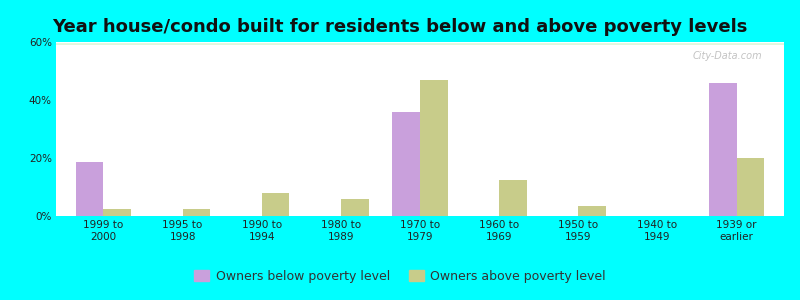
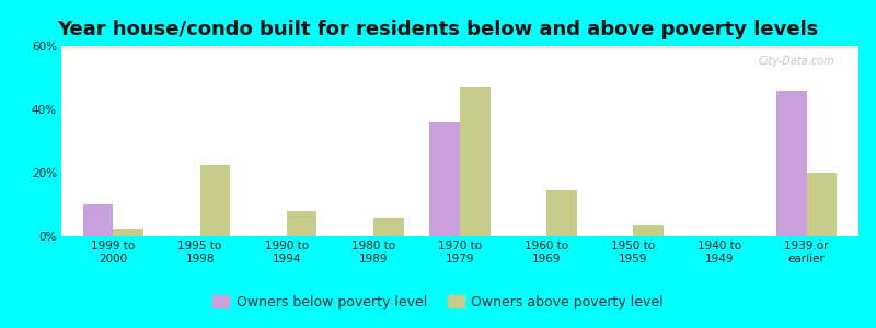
Owners below poverty level/1999 to 2000: 18.5% -> 10.0%
Owners above poverty level/1995 to 1998: 2.5% -> 22.5%
Owners above poverty level/1960 to 1969: 12.5% -> 14.5%
